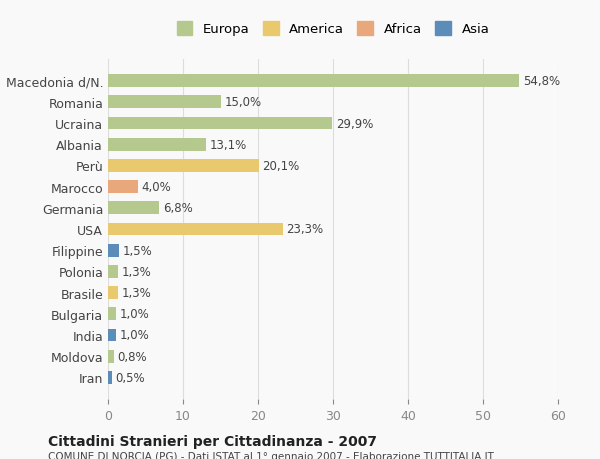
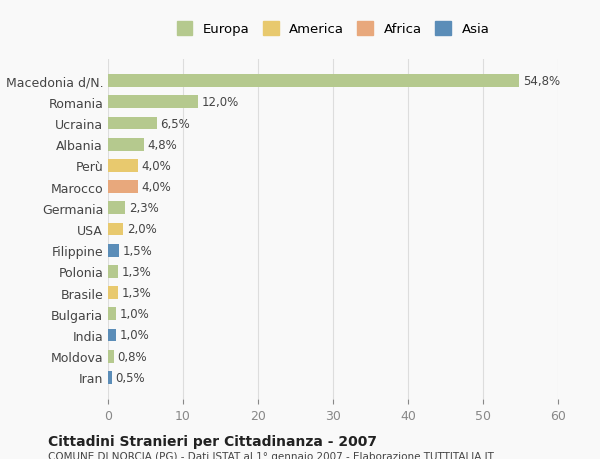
Romania: 15,0% -> 12,0%
Ucraina: 29,9% -> 6,5%
Albania: 13,1% -> 4,8%
Perù: 20,1% -> 4,0%
Germania: 6,8% -> 2,3%
USA: 23,3% -> 2,0%
